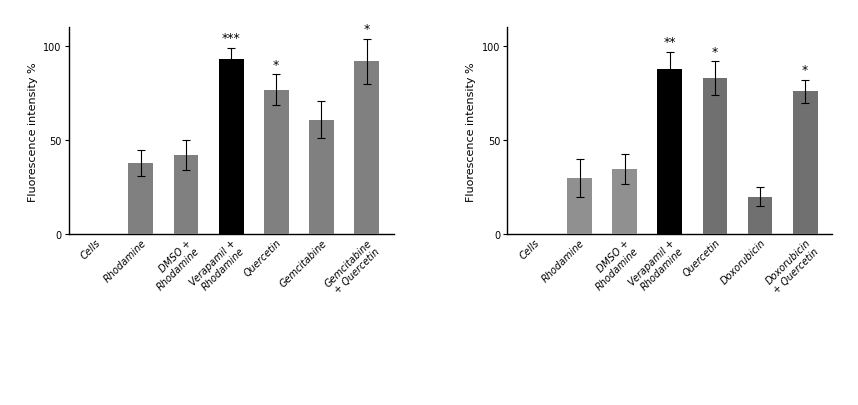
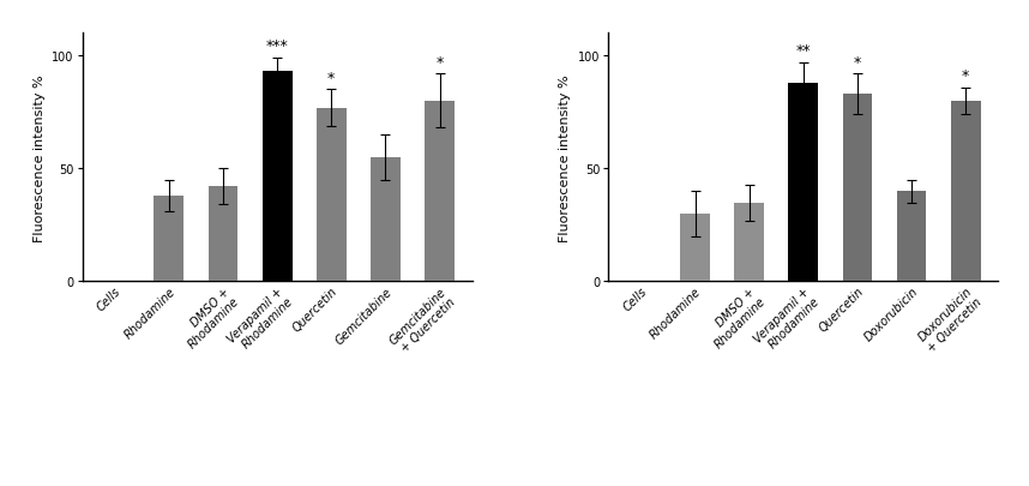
Gemcitabine: 61 -> 55
Gemcitabine + Quercetin: 92 -> 80
Doxorubicin: 20 -> 40
Doxorubicin + Quercetin: 76 -> 80
